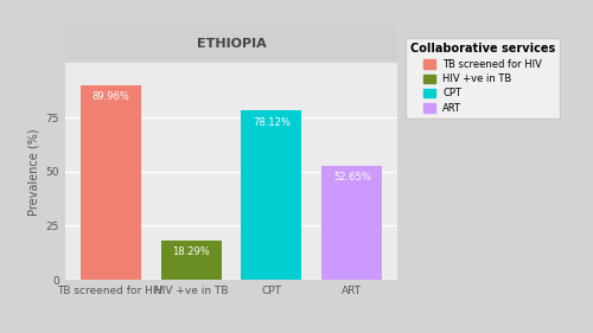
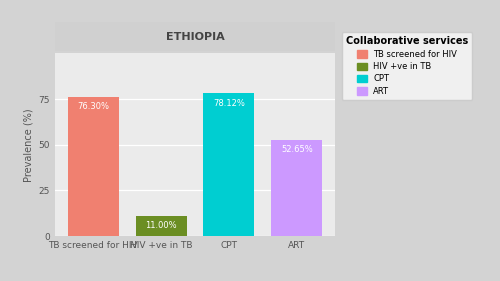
TB screened for HIV: 89.96% -> 76.30%
HIV +ve in TB: 18.29% -> 11.00%
